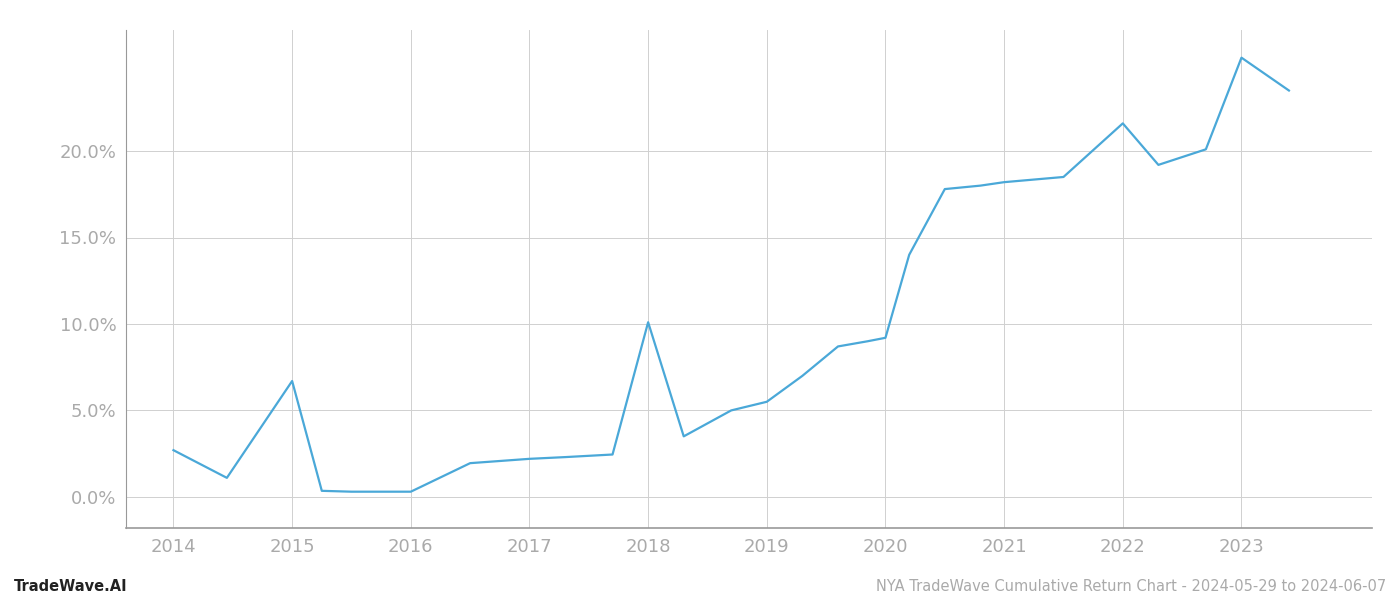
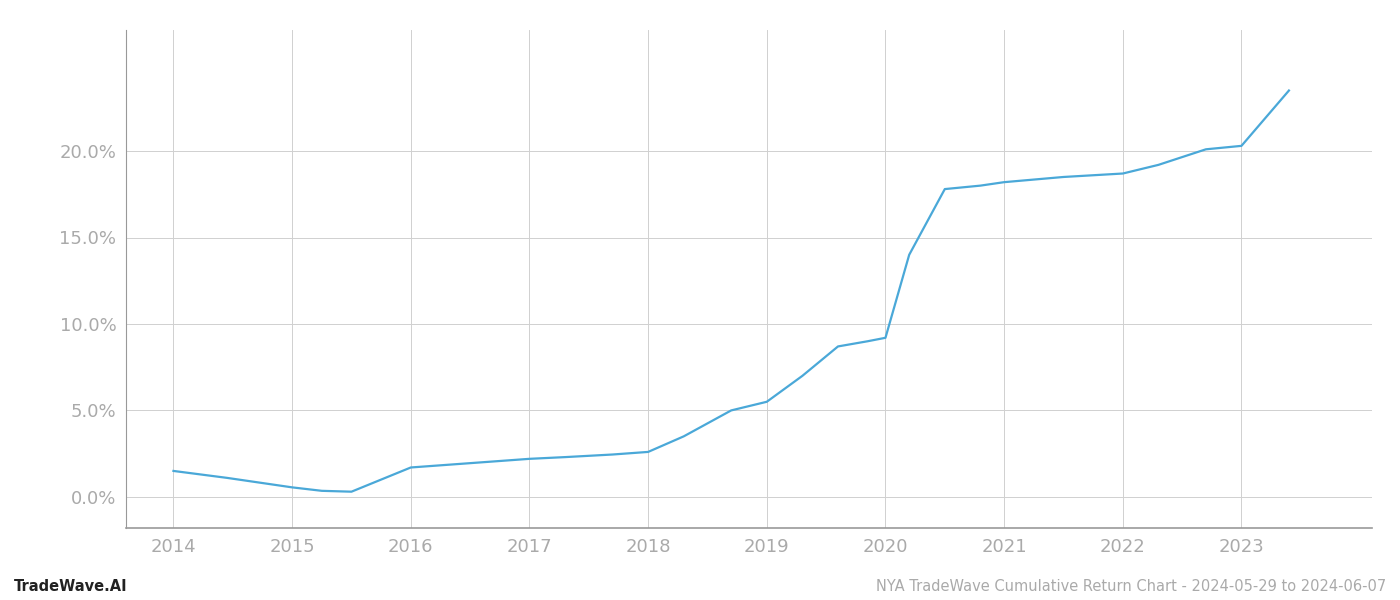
2014: 2.7% -> 1.5%
2015: 6.7% -> 0.6%
2016: 0.3% -> 1.7%
2018: 10.1% -> 2.6%
2022: 21.6% -> 18.7%
2023: 25.4% -> 20.3%
